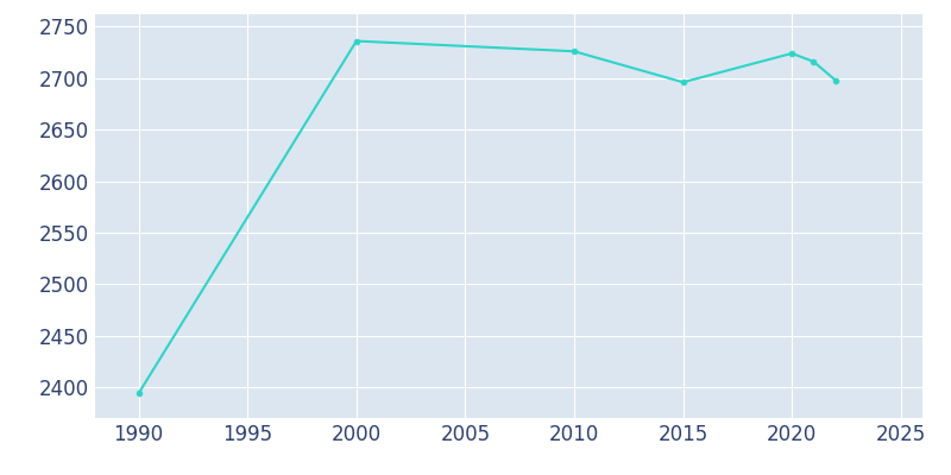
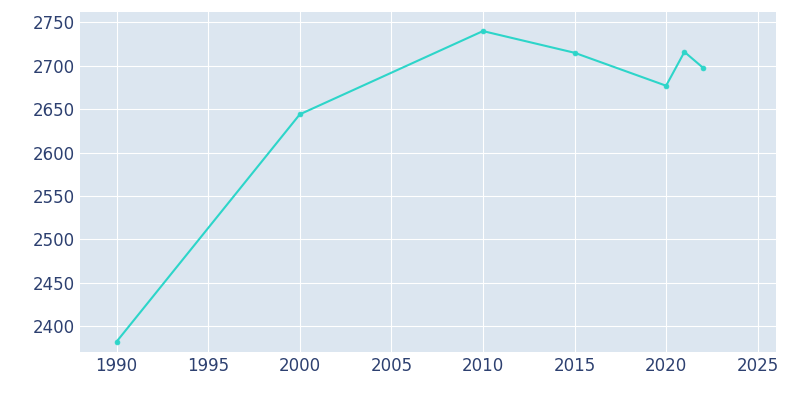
1990: 2394 -> 2382
2000: 2736 -> 2644
2010: 2726 -> 2740
2015: 2696 -> 2715
2020: 2724 -> 2677
